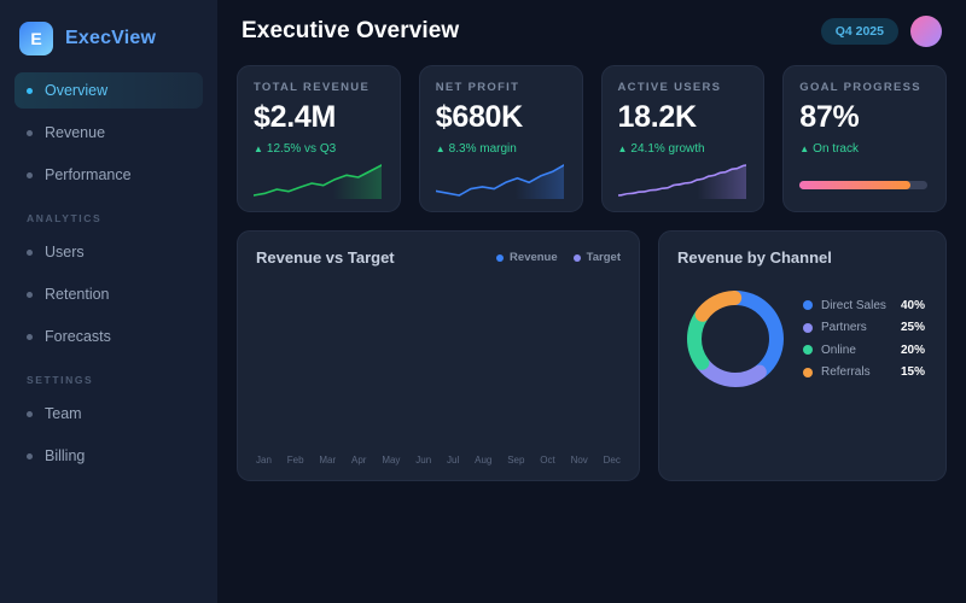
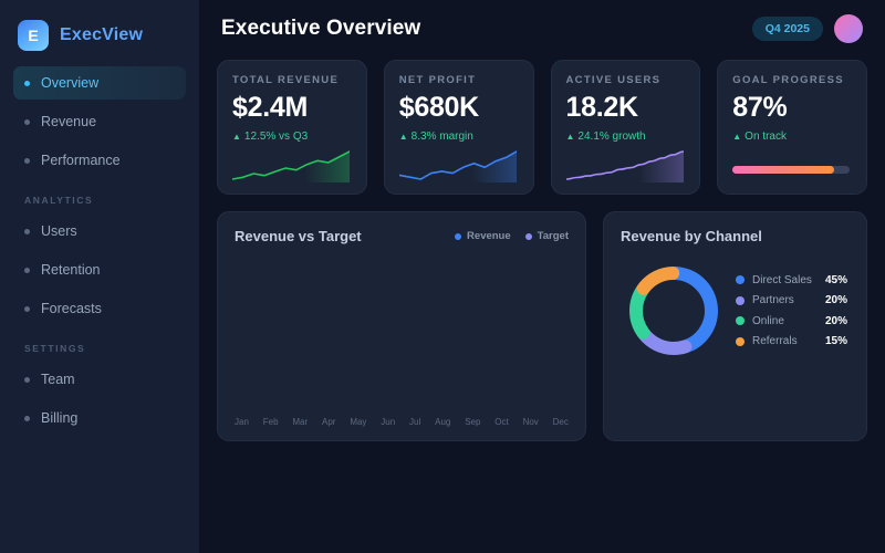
Revenue by Channel/Direct Sales: 40% -> 45%
Revenue by Channel/Partners: 25% -> 20%
